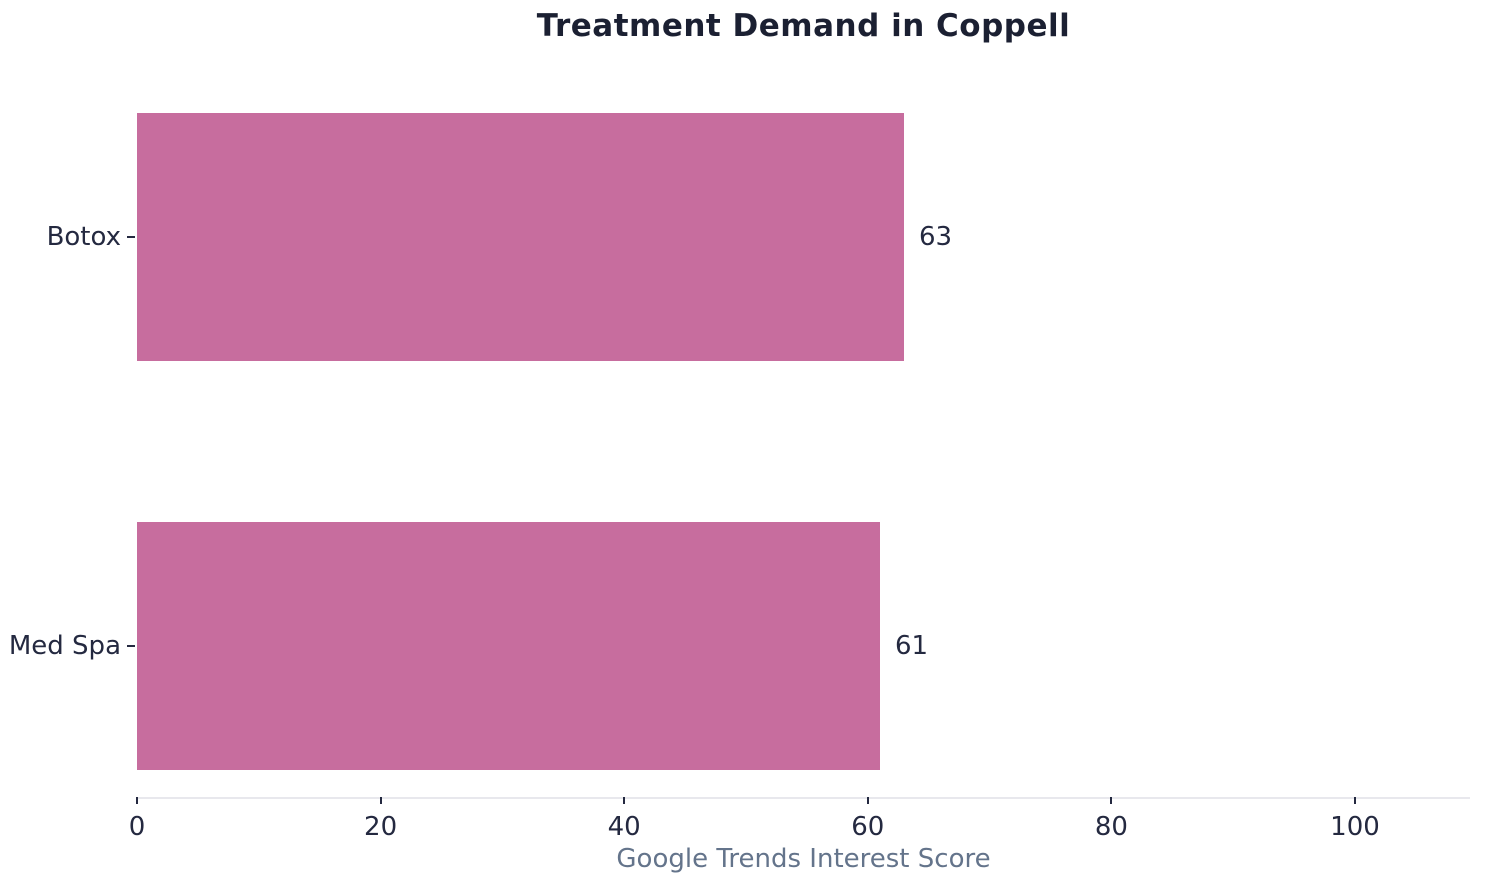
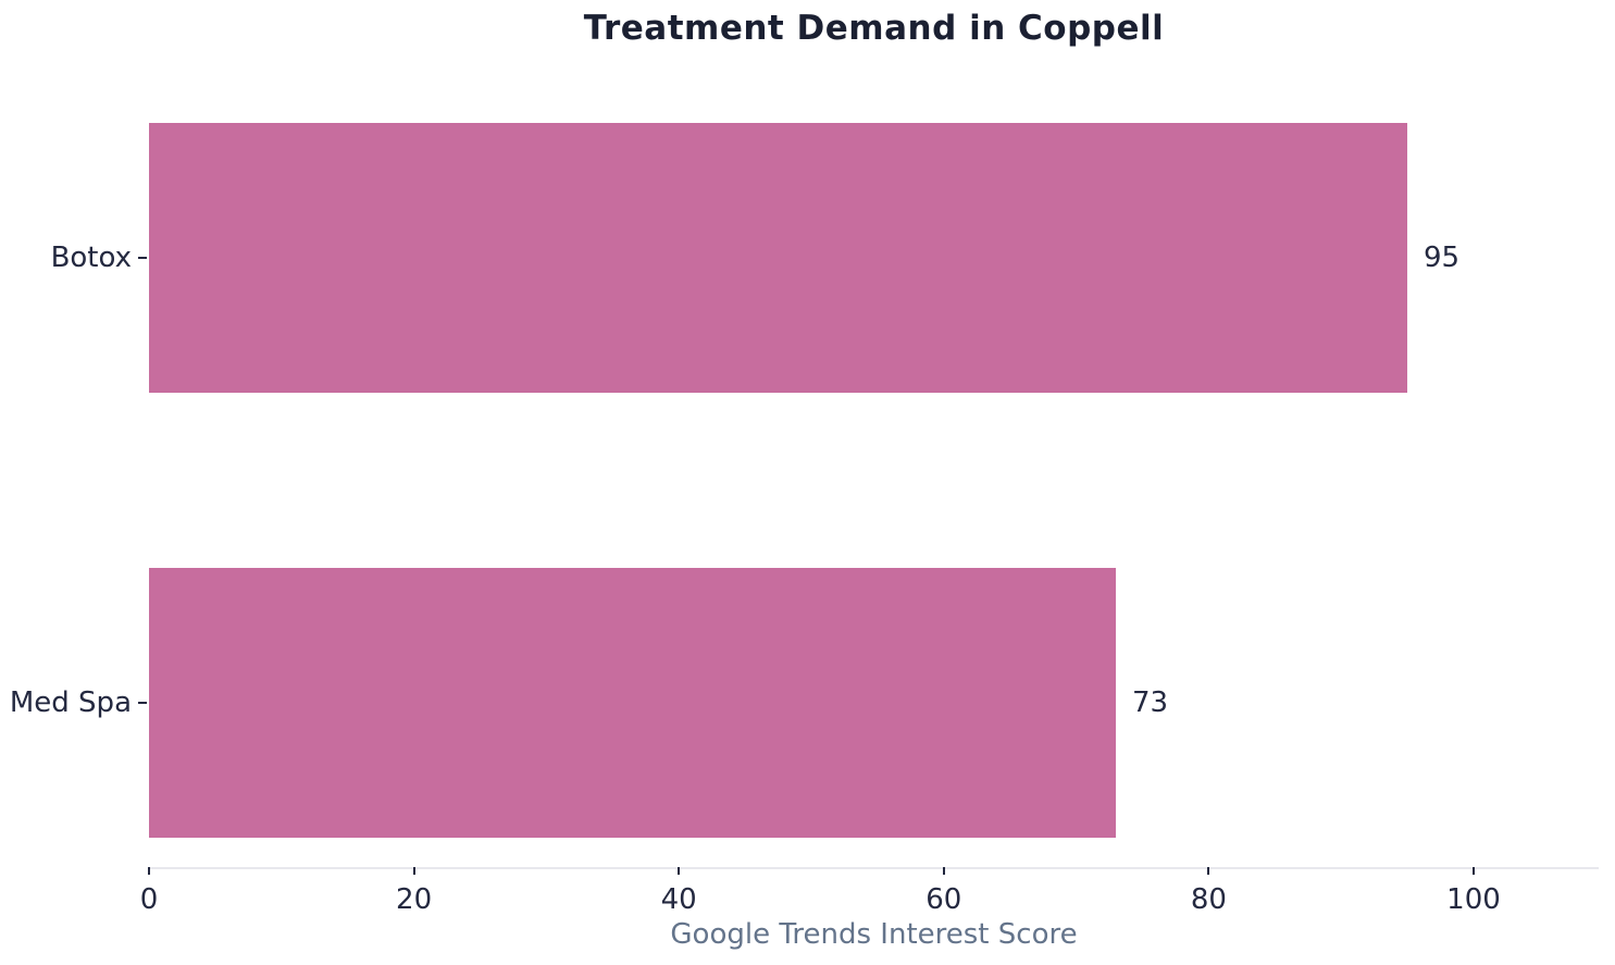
Botox: 63 -> 95
Med Spa: 61 -> 73
